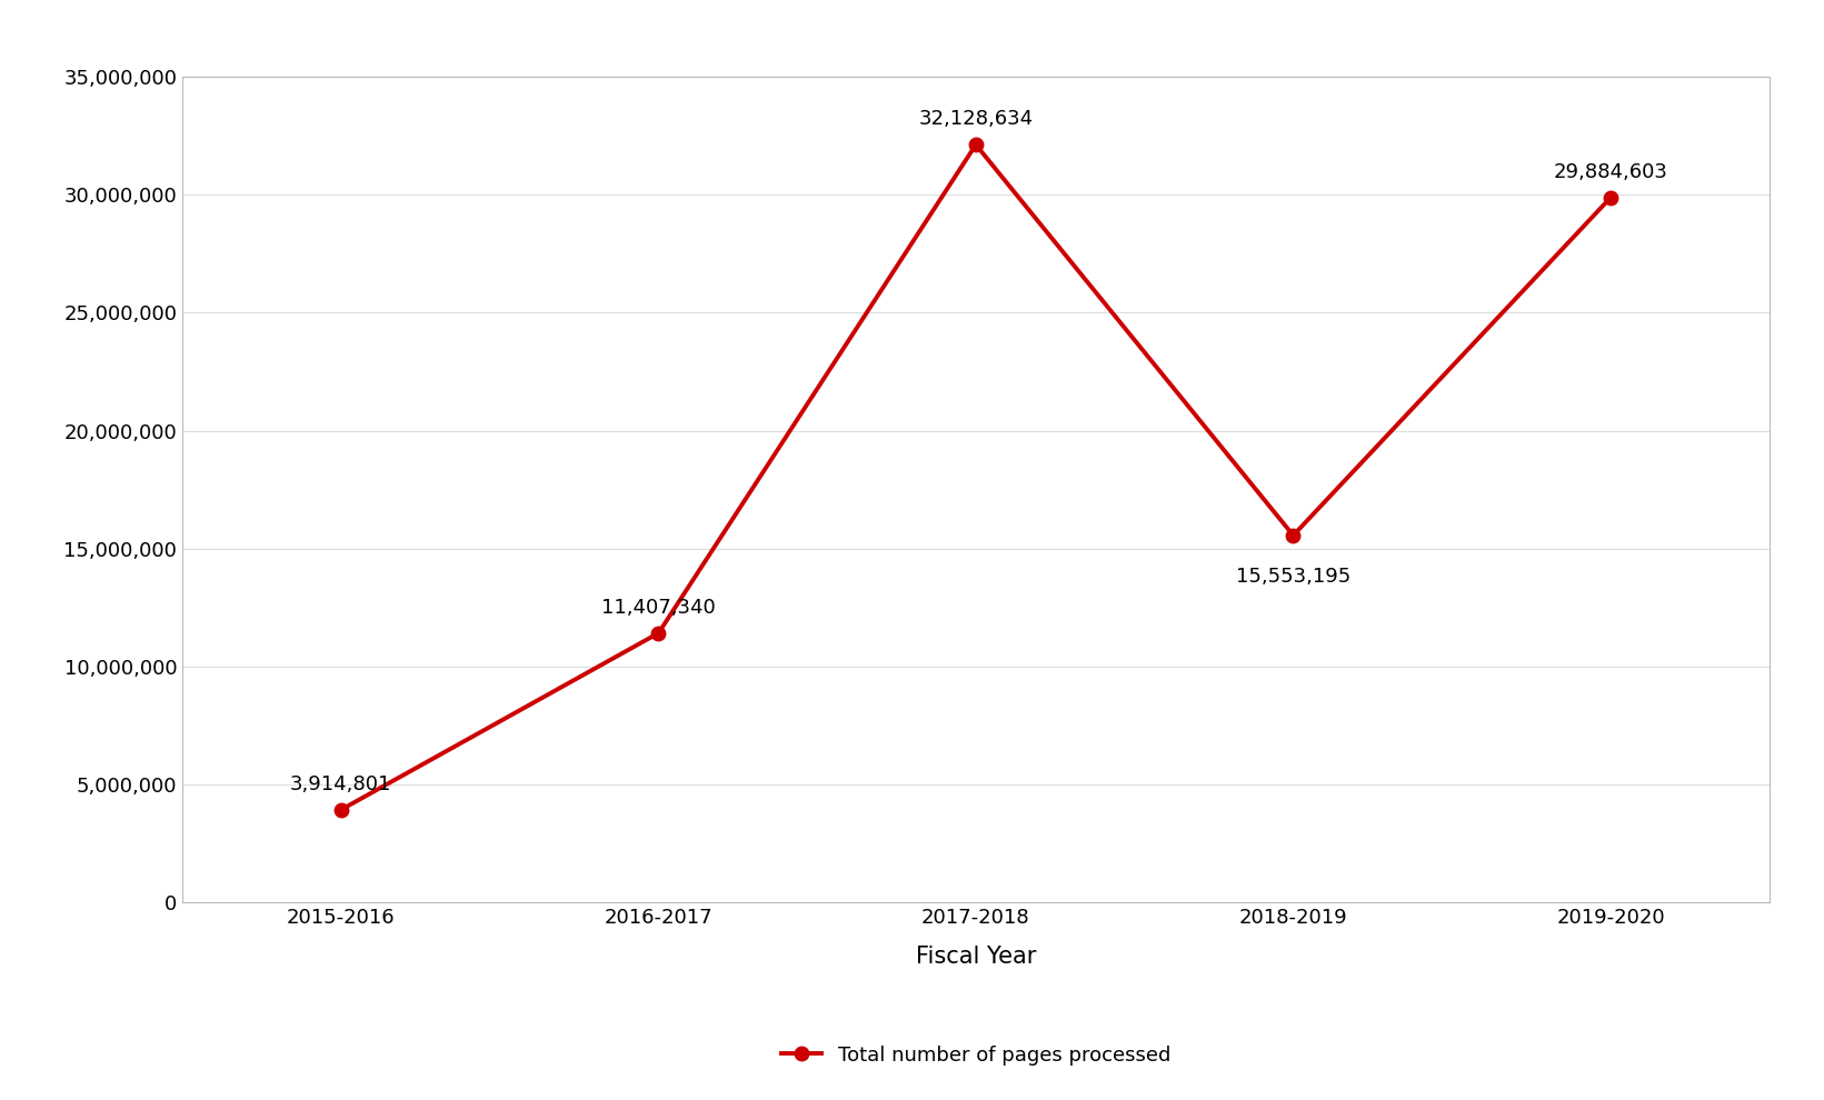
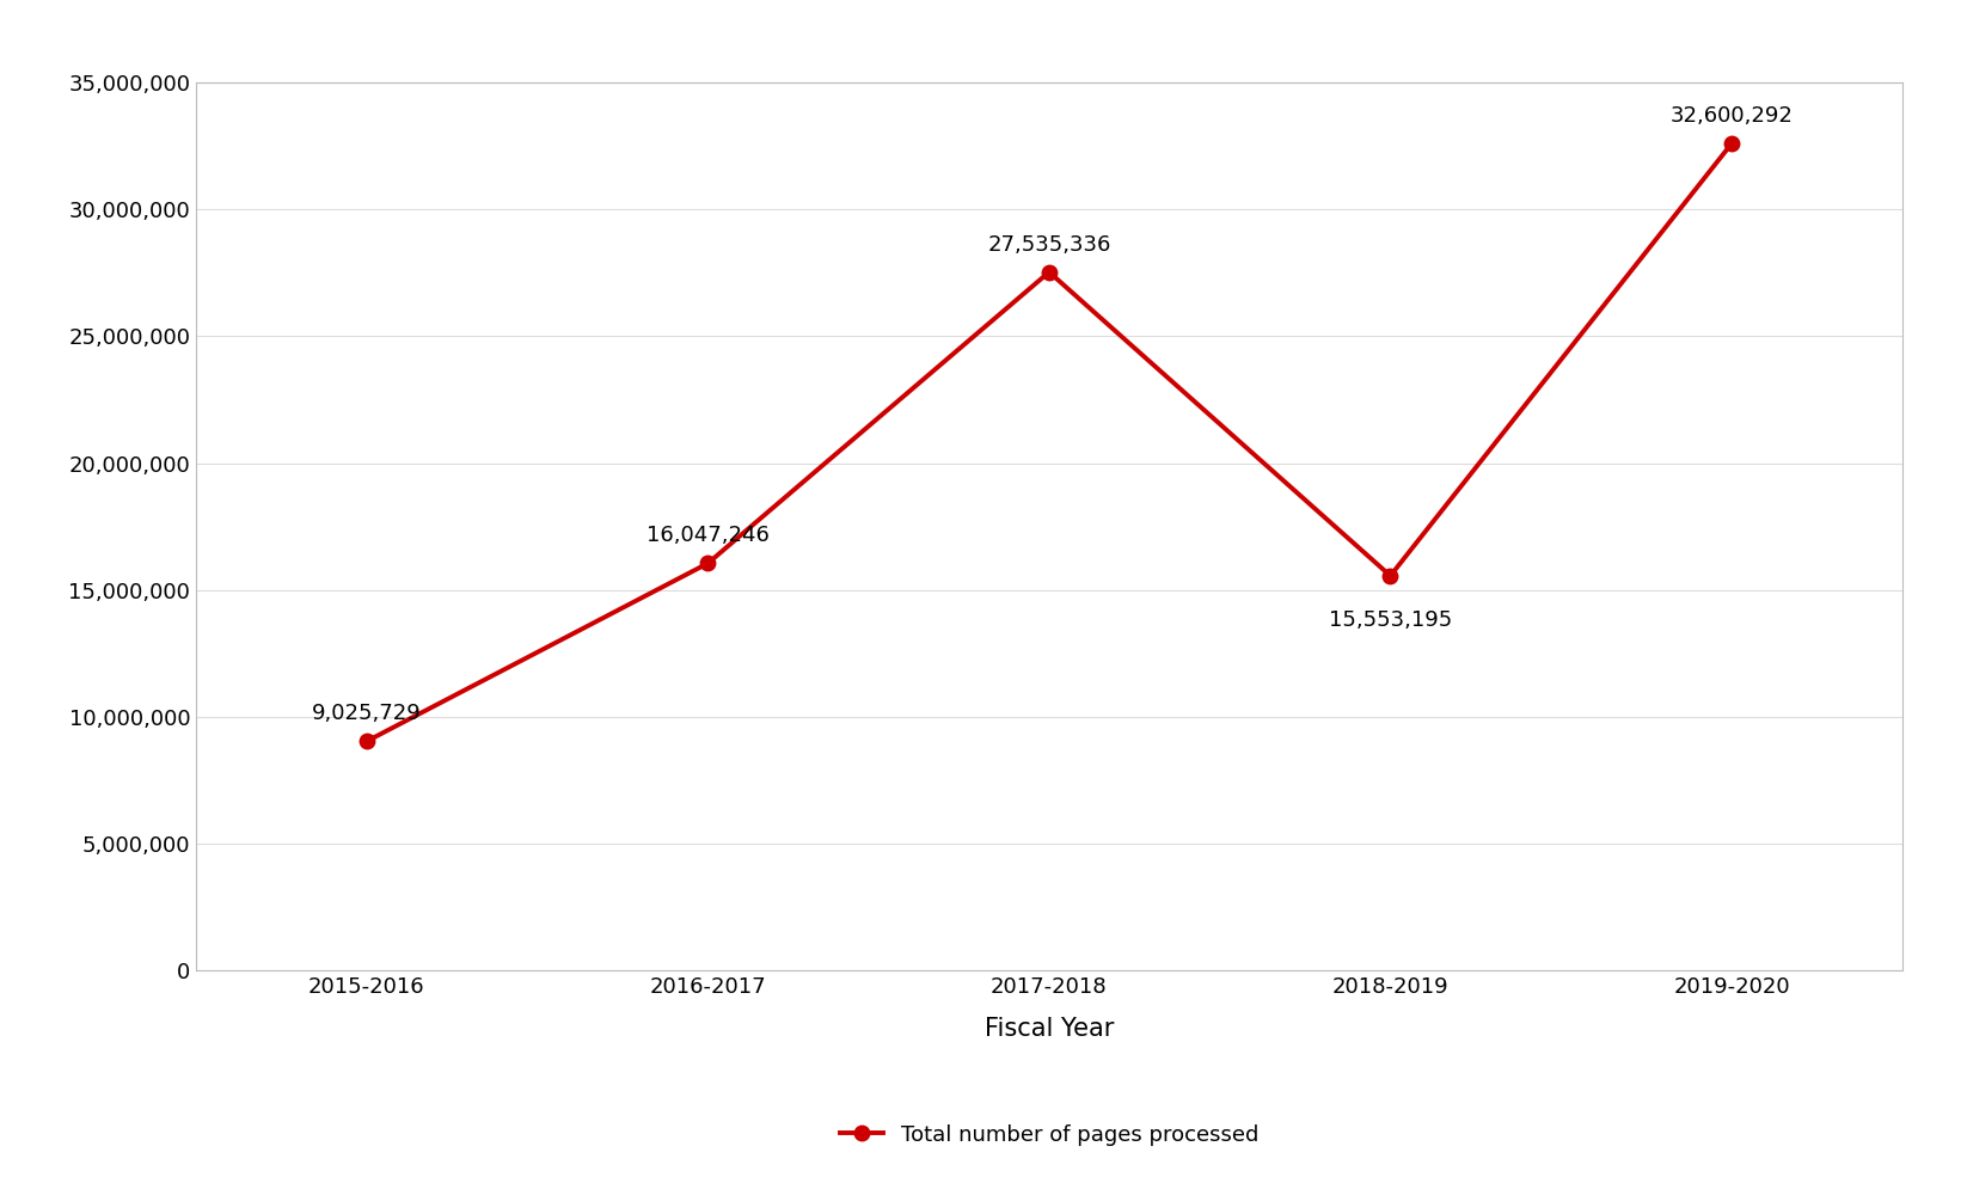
2015-2016: 3,914,801 -> 9,025,729
2016-2017: 11,407,340 -> 16,047,246
2017-2018: 32,128,634 -> 27,535,336
2019-2020: 29,884,603 -> 32,600,292
